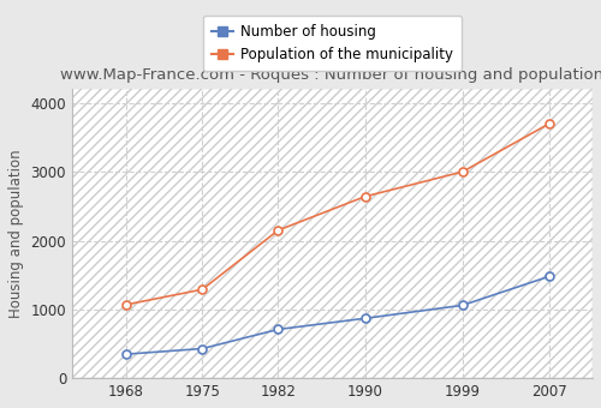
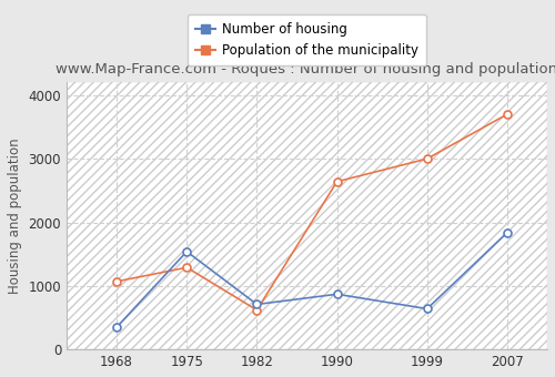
Number of housing/1975: 430 -> 1540
Population of the municipality/1982: 2150 -> 620
Number of housing/1999: 1060 -> 640
Number of housing/2007: 1480 -> 1840
